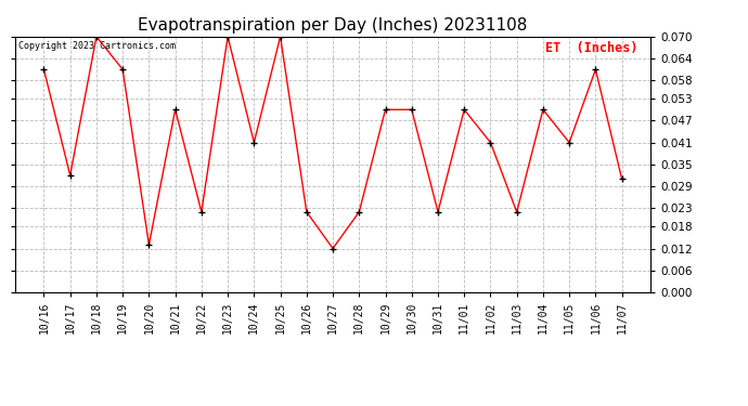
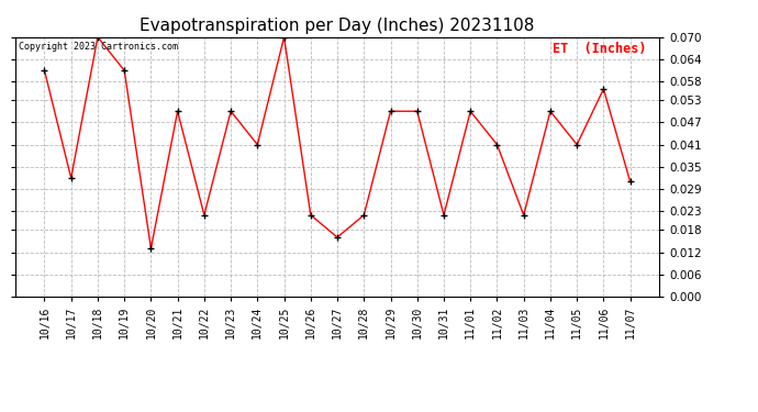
10/23: 0.070 -> 0.050
10/27: 0.012 -> 0.016
11/06: 0.061 -> 0.056
